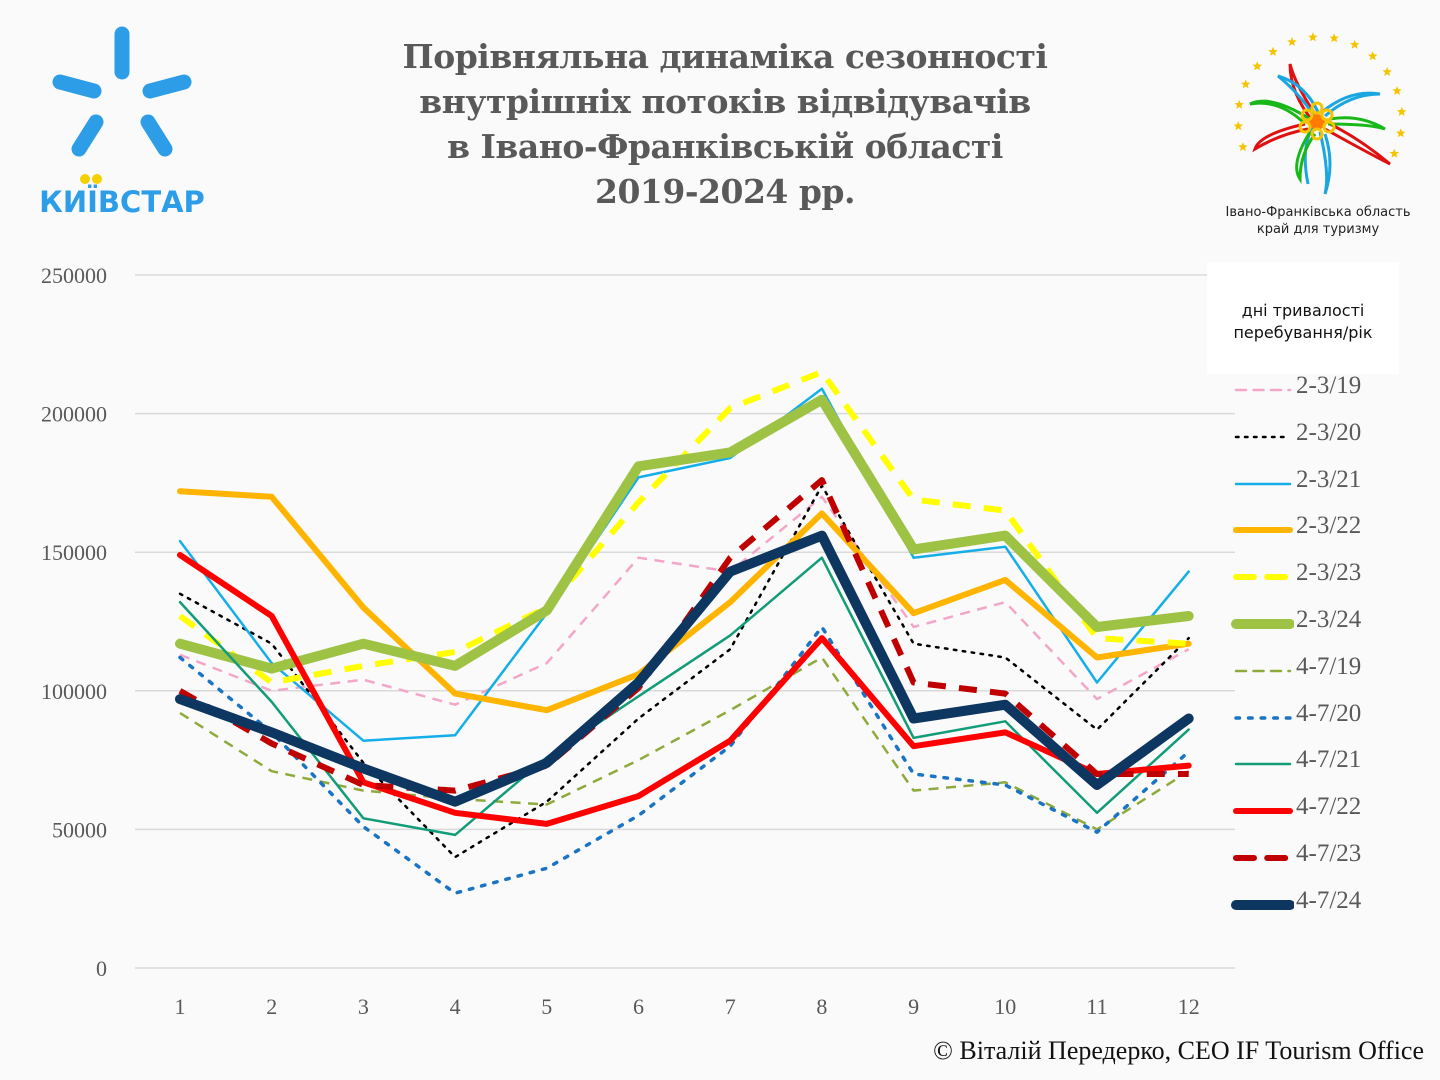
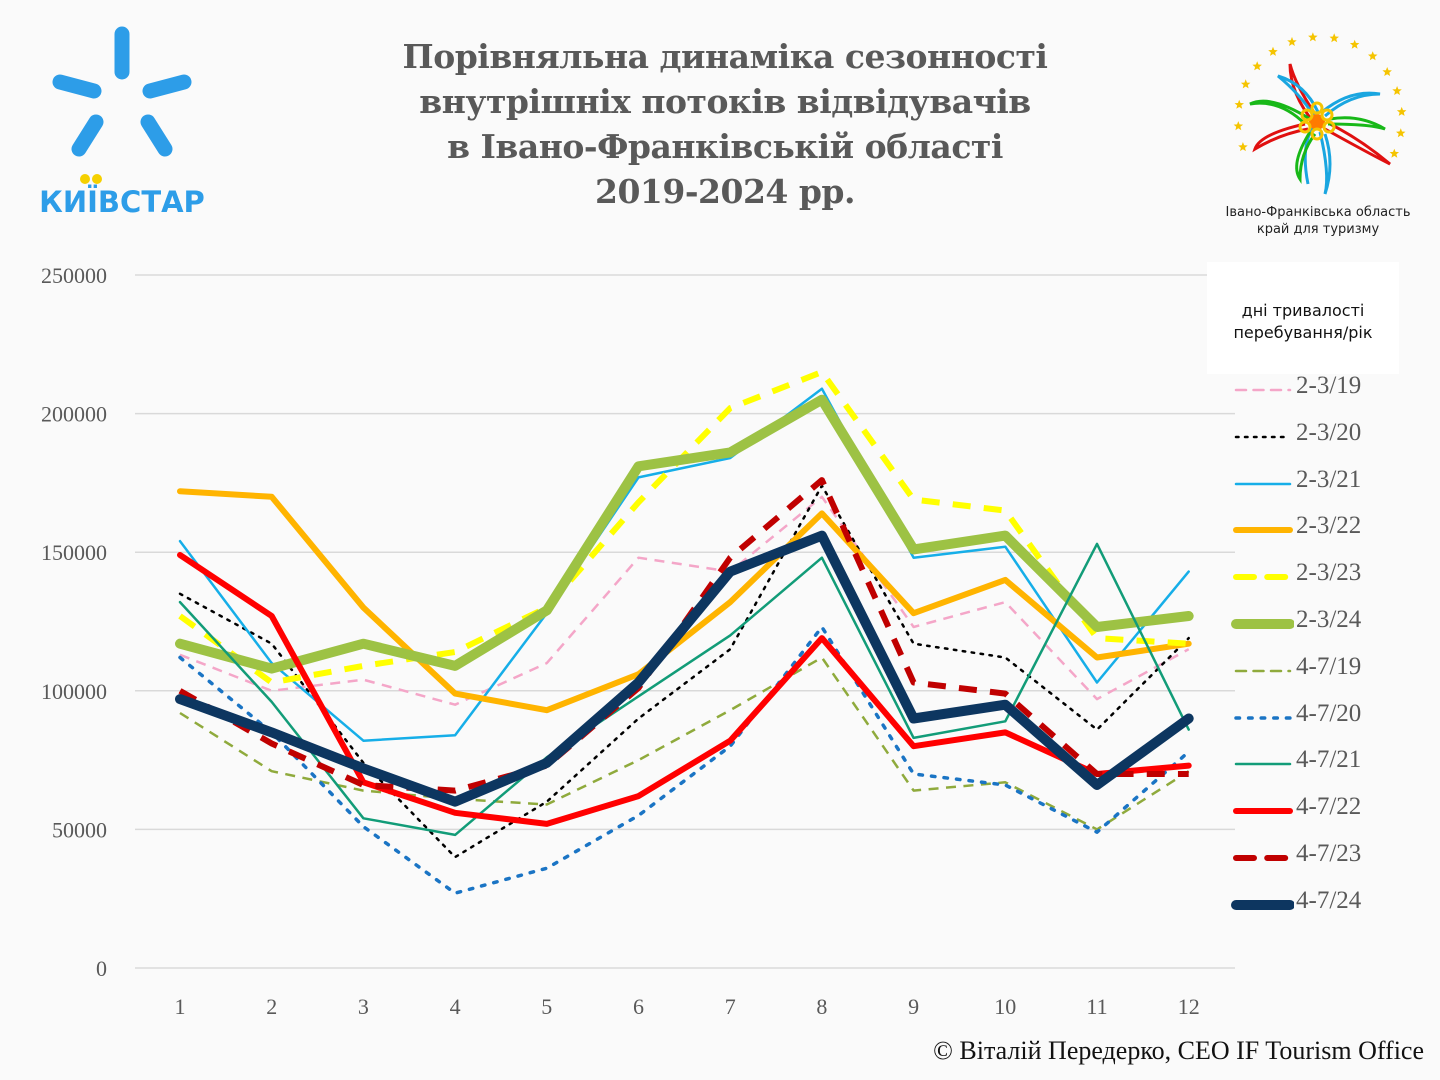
4-7/21/11: 56000 -> 153000
